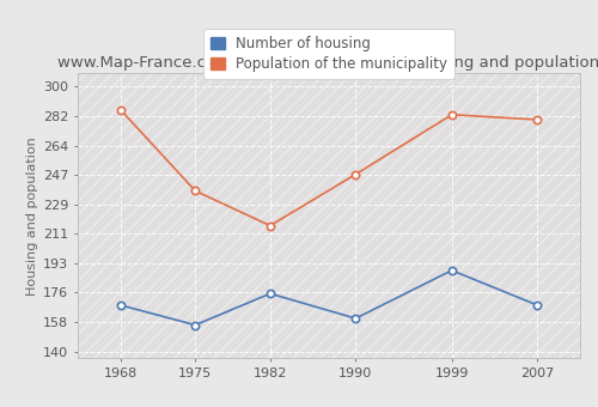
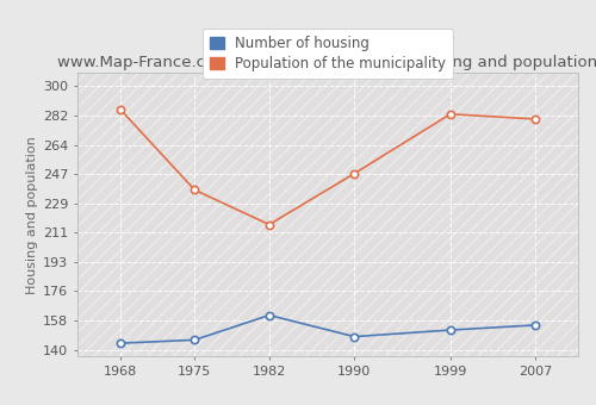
Number of housing/1968: 168 -> 144
Number of housing/1975: 156 -> 146
Number of housing/1982: 175 -> 161
Number of housing/1990: 160 -> 148
Number of housing/1999: 189 -> 152
Number of housing/2007: 168 -> 155
